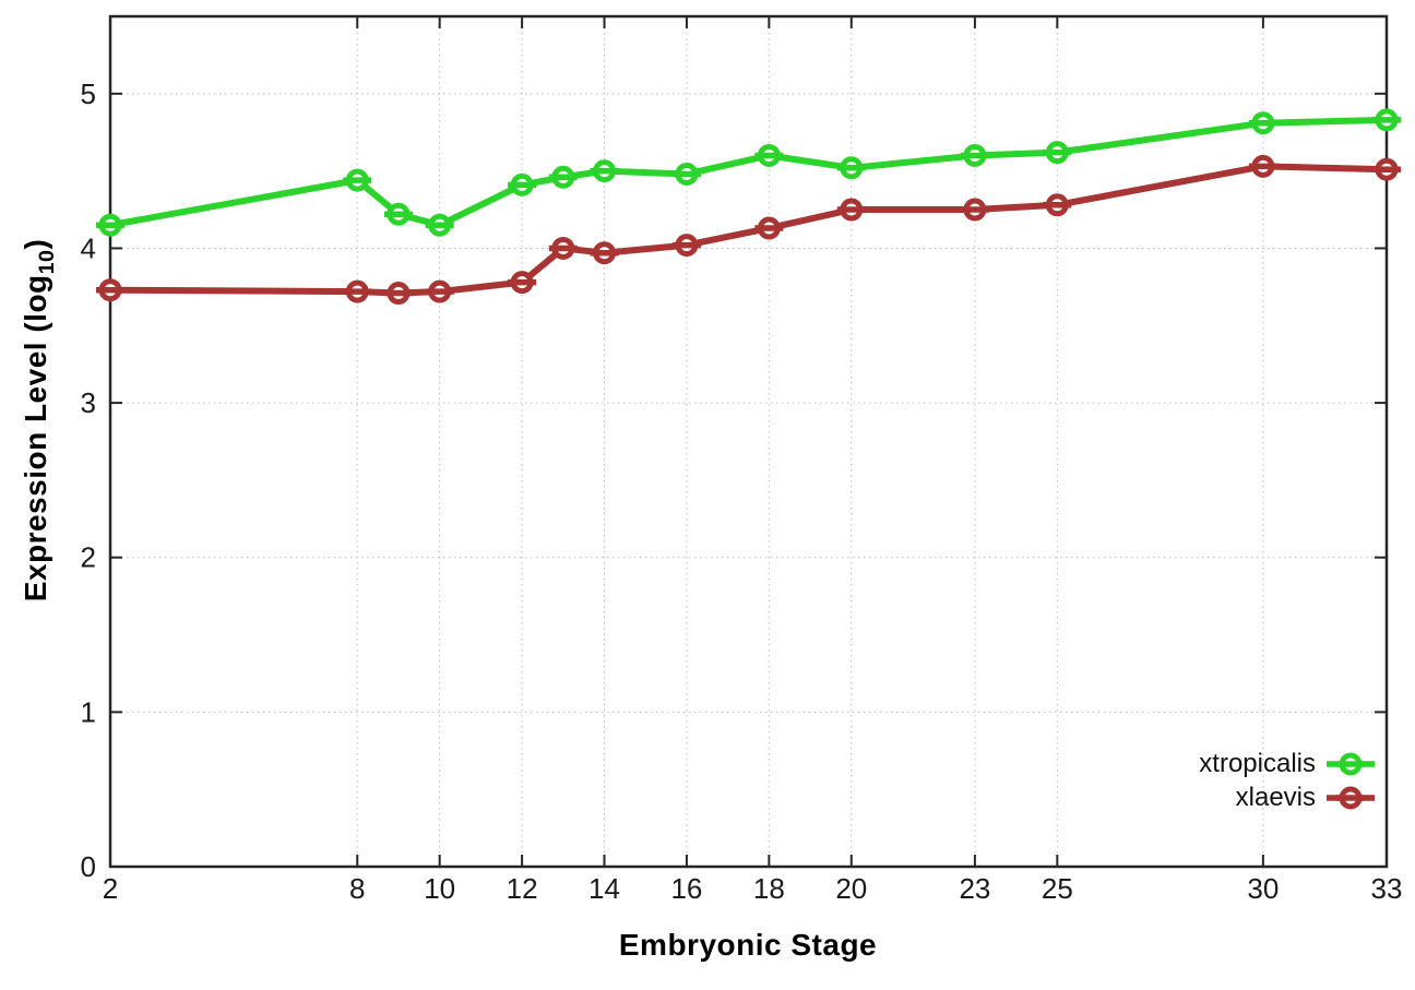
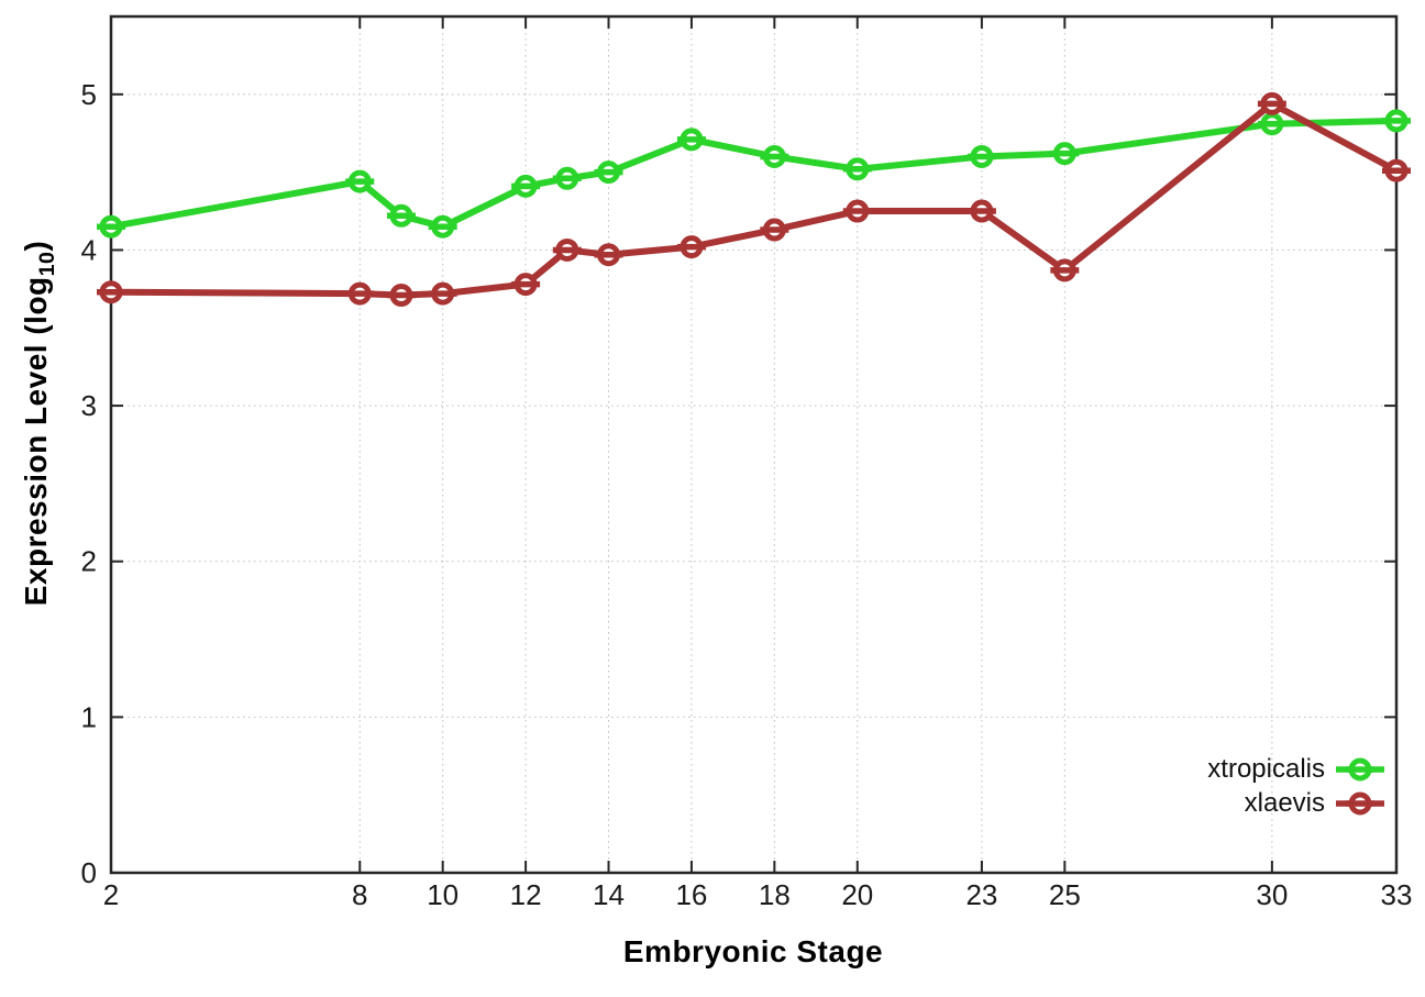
xtropicalis/16: 4.48 -> 4.71
xlaevis/25: 4.28 -> 3.87
xlaevis/30: 4.53 -> 4.94
